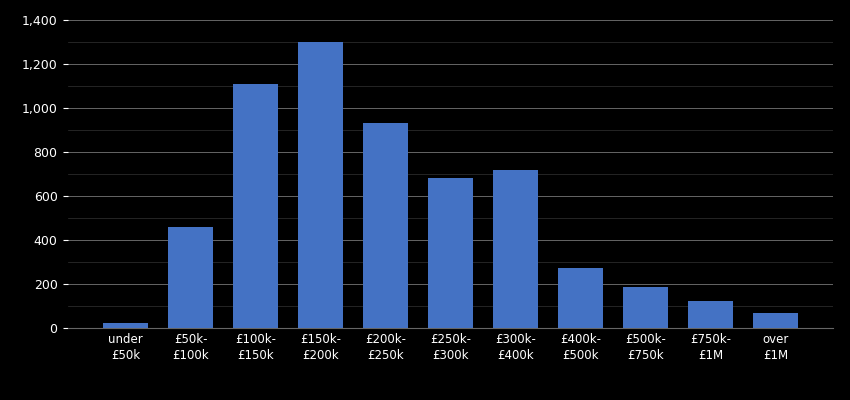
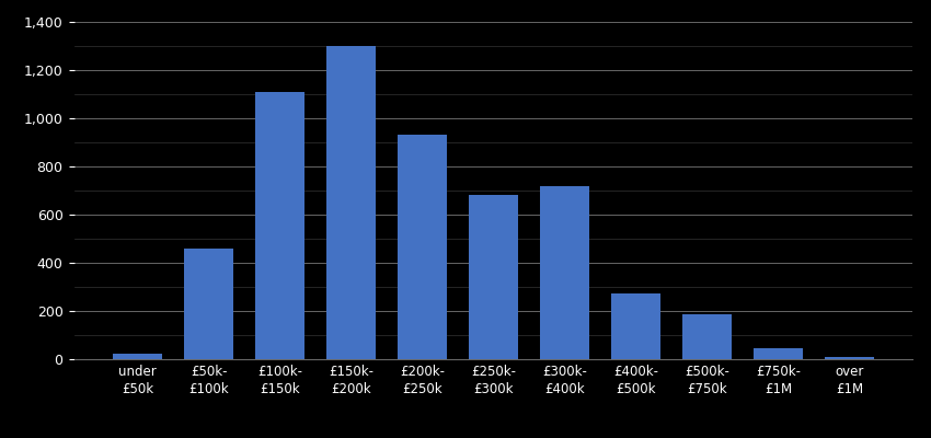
£750k- £1M: 125 -> 45
over £1M: 70 -> 10
